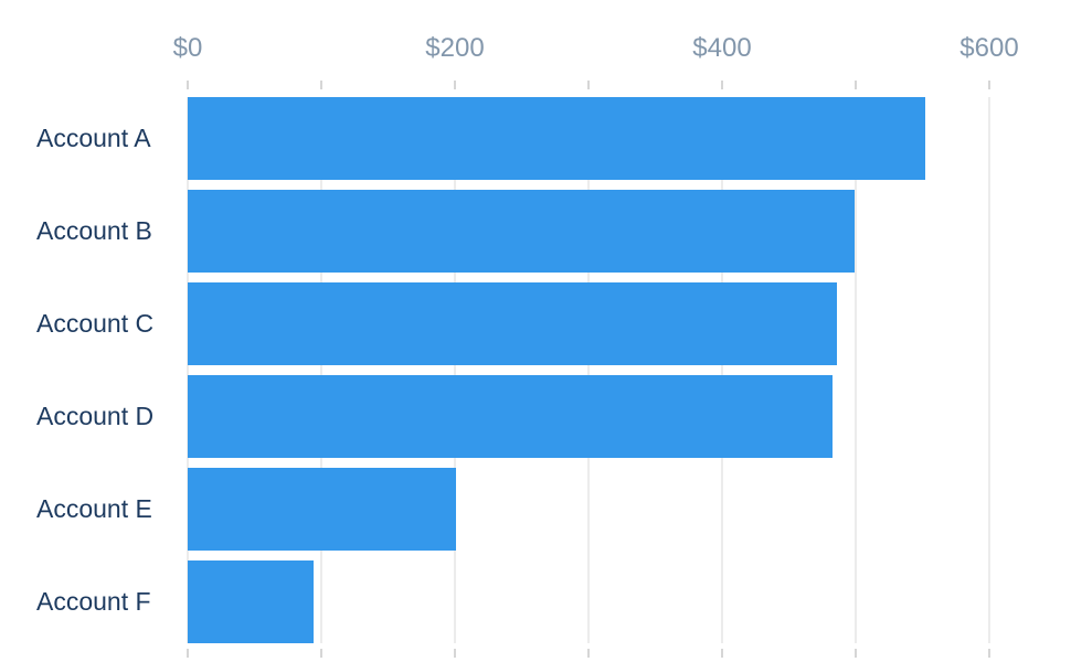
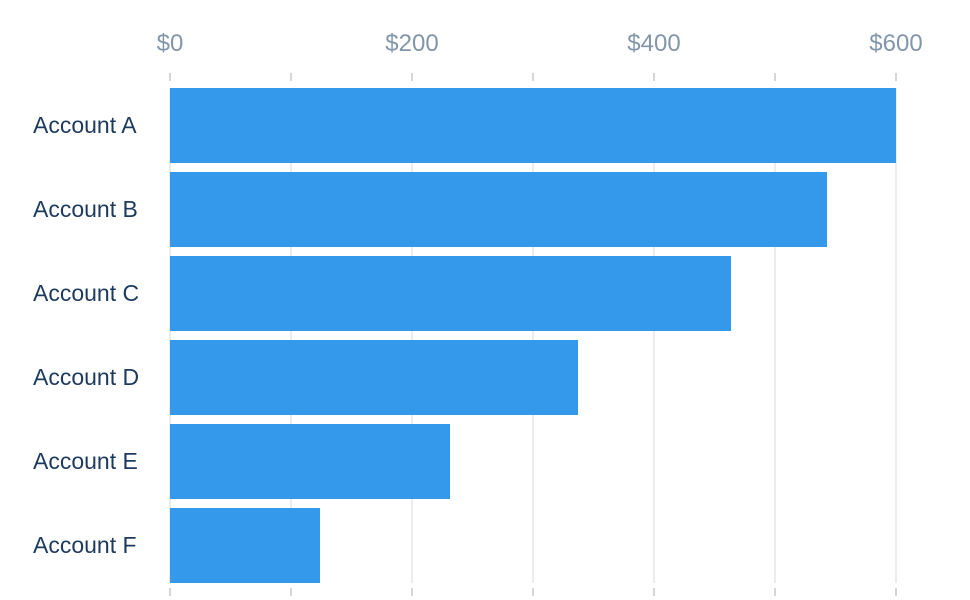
Account A: $552 -> $600
Account B: $499 -> $543
Account C: $486 -> $464
Account D: $483 -> $337
Account E: $201 -> $231
Account F: $94 -> $124
